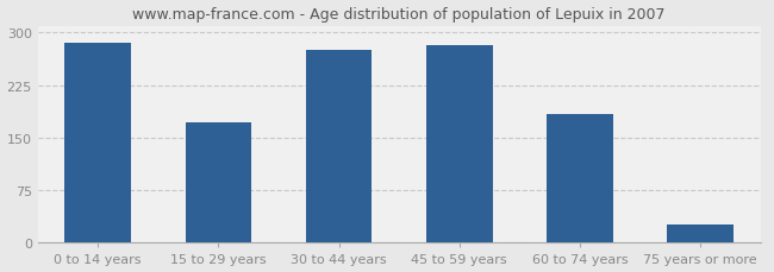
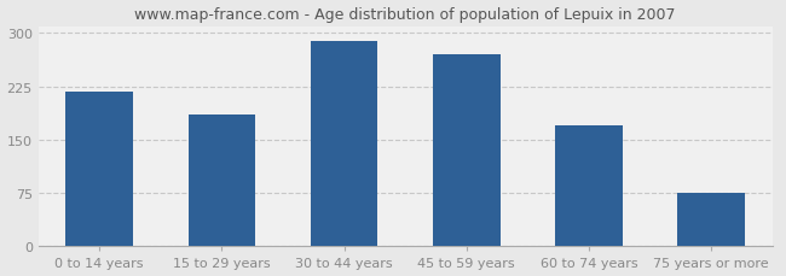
0 to 14 years: 286 -> 218
15 to 29 years: 172 -> 185
30 to 44 years: 276 -> 288
45 to 59 years: 282 -> 270
60 to 74 years: 184 -> 170
75 years or more: 26 -> 75
